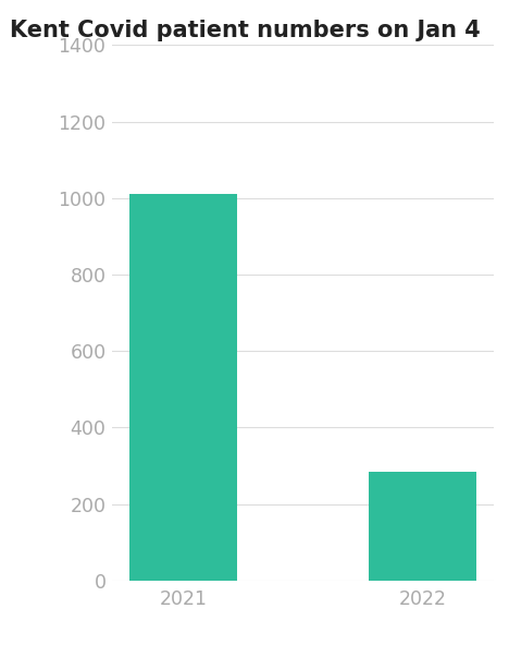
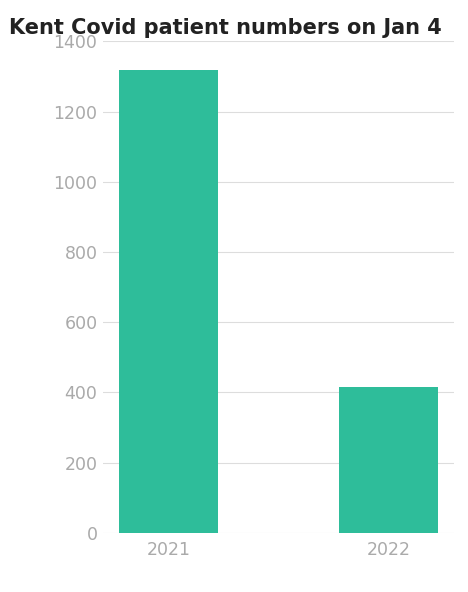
2021: 1010 -> 1319
2022: 285 -> 414
